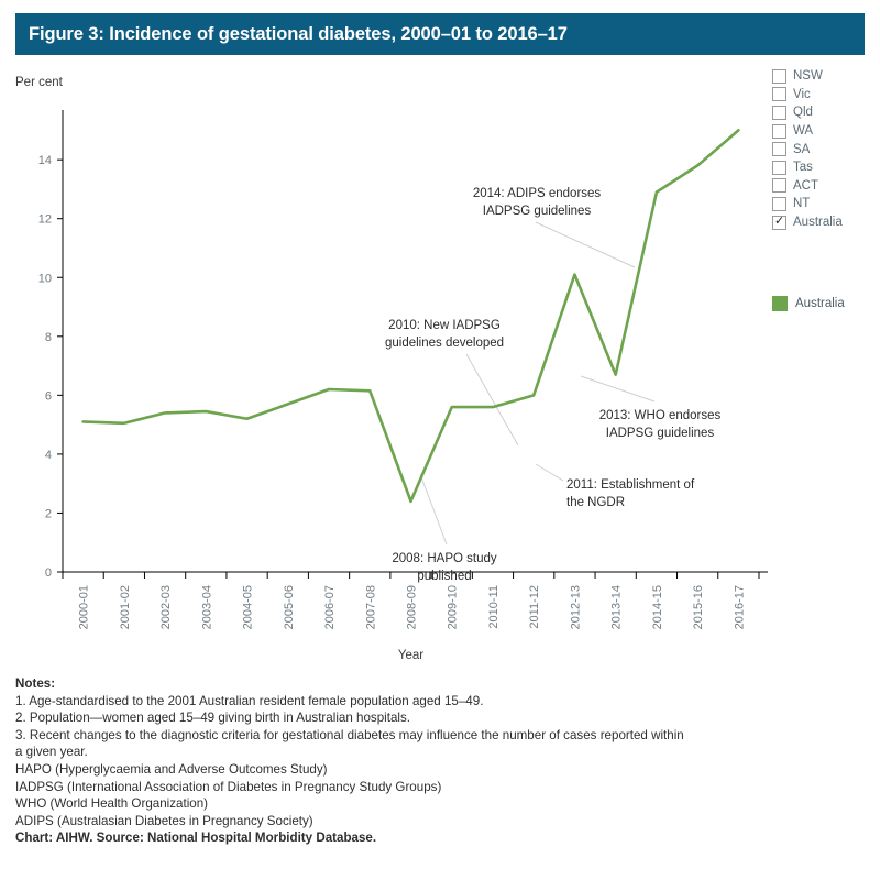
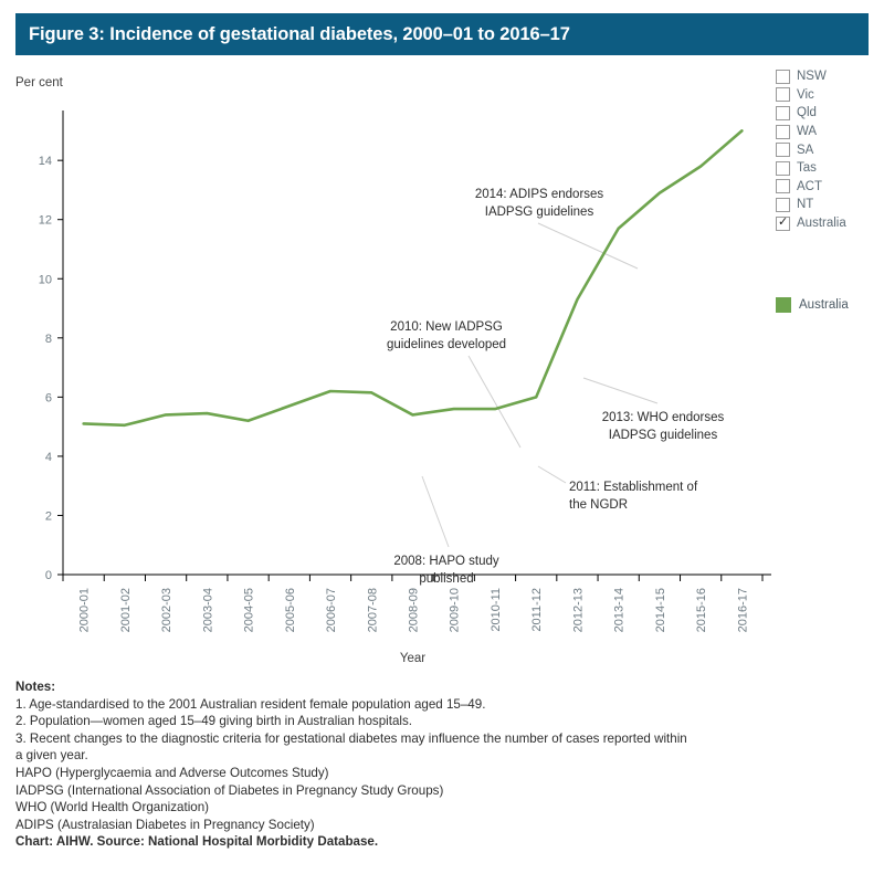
2008-09: 2.4 -> 5.4
2012-13: 10.1 -> 9.3
2013-14: 6.7 -> 11.7
